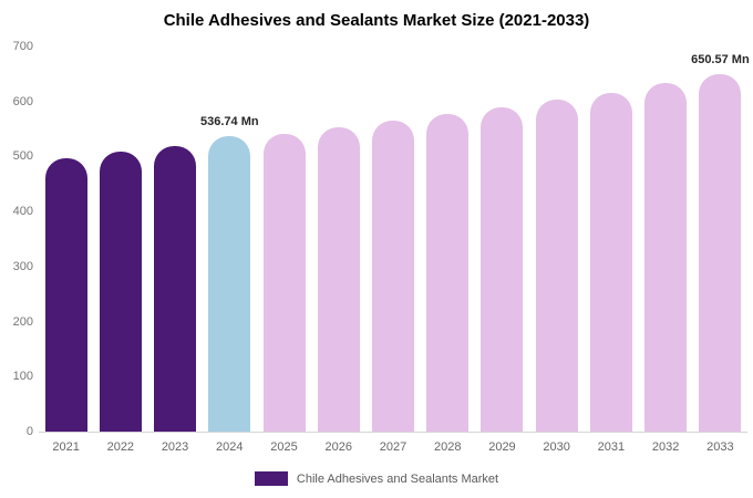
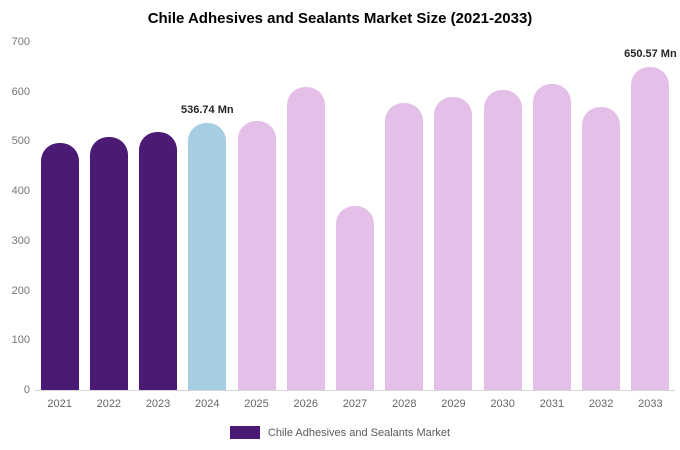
2026: 550 -> 610
2027: 570 -> 370
2032: 630 -> 570
